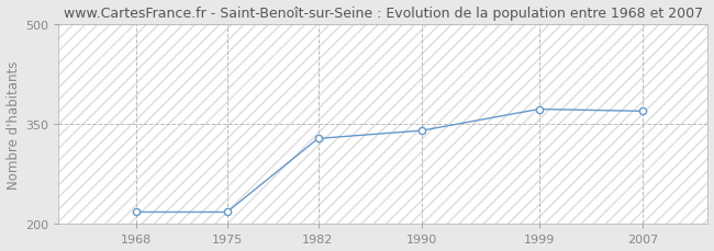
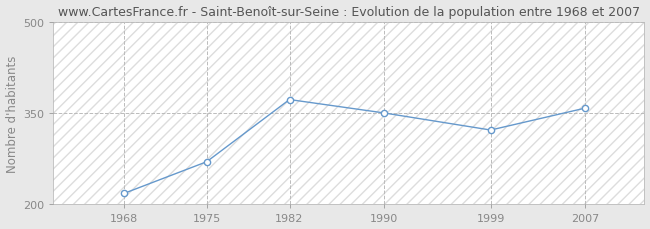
1975: 218 -> 270
1982: 328 -> 372
1990: 340 -> 350
1999: 372 -> 322
2007: 369 -> 358
